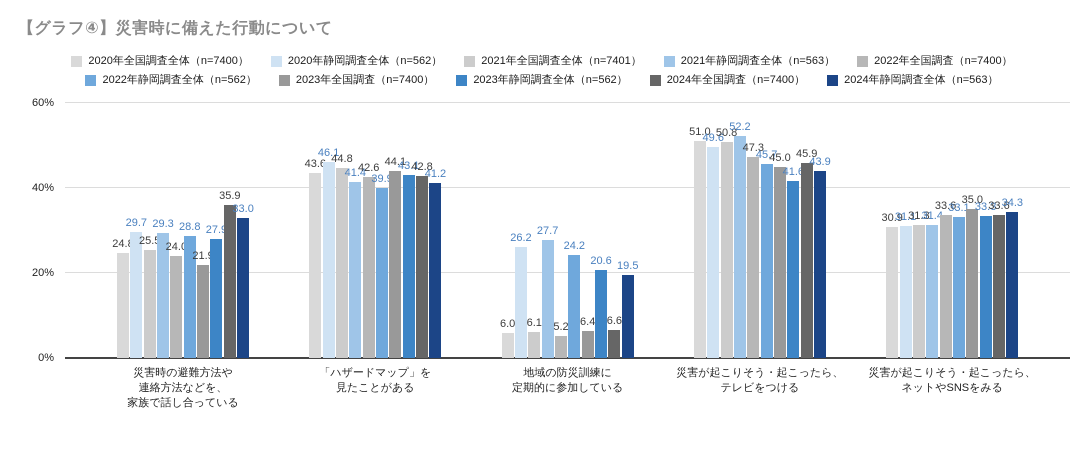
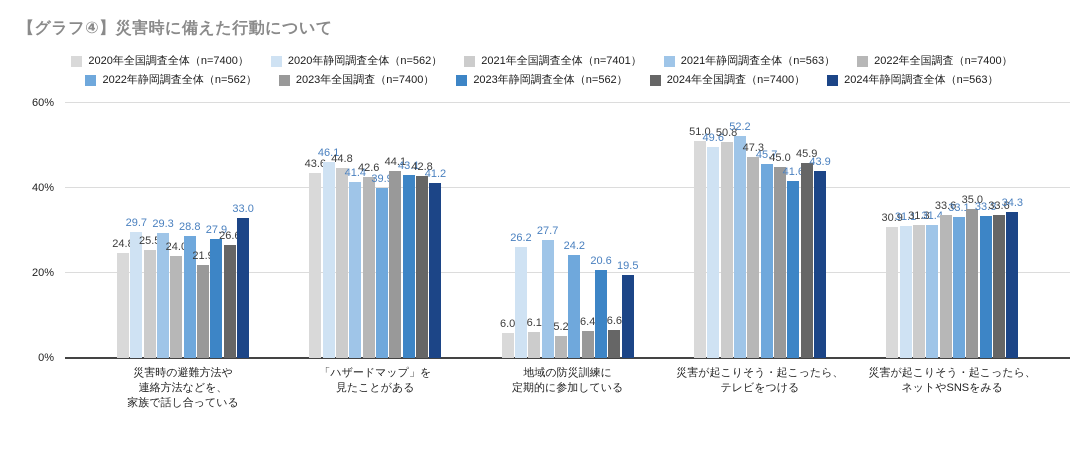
2024年全国調査（n=7400）/災害時の避難方法や 連絡方法などを、 家族で話し合っている: 35.9 -> 26.6
